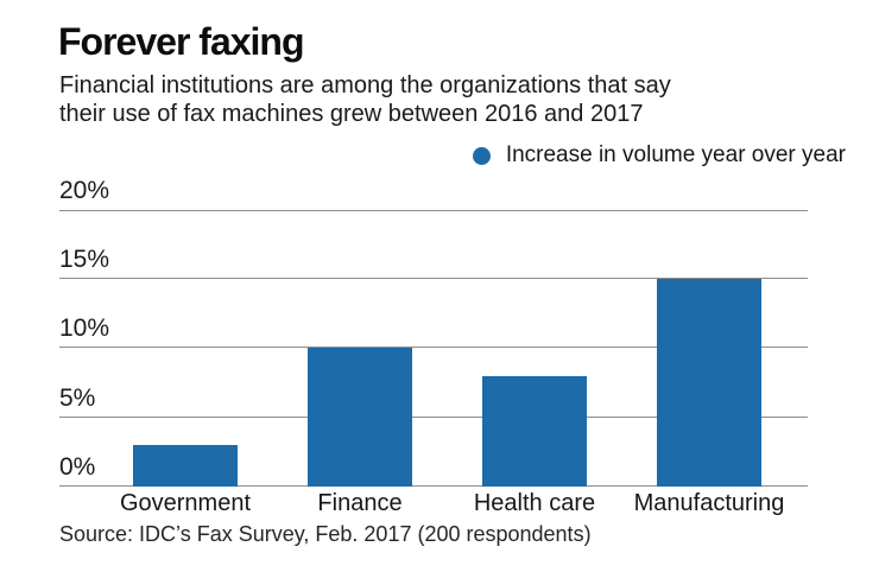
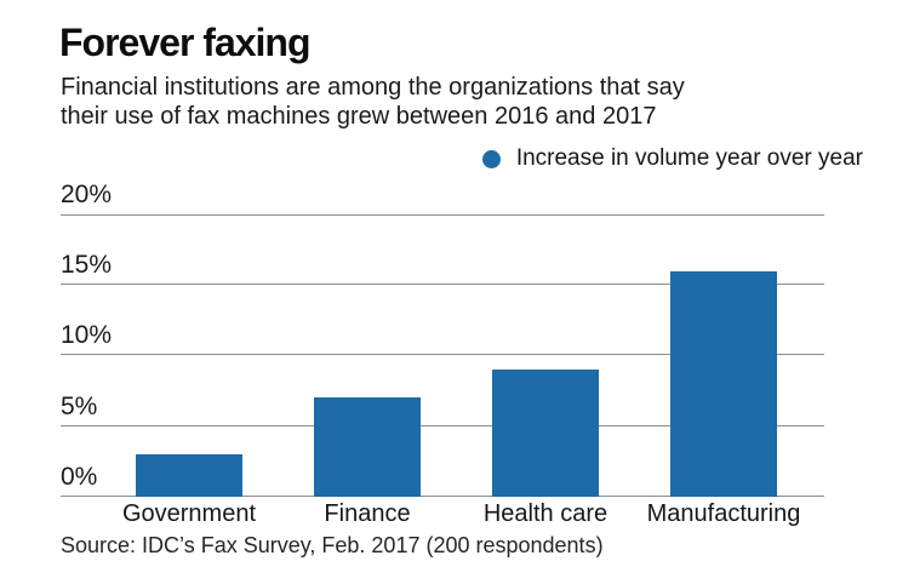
Finance: 10% -> 7%
Health care: 8% -> 9%
Manufacturing: 15% -> 16%
